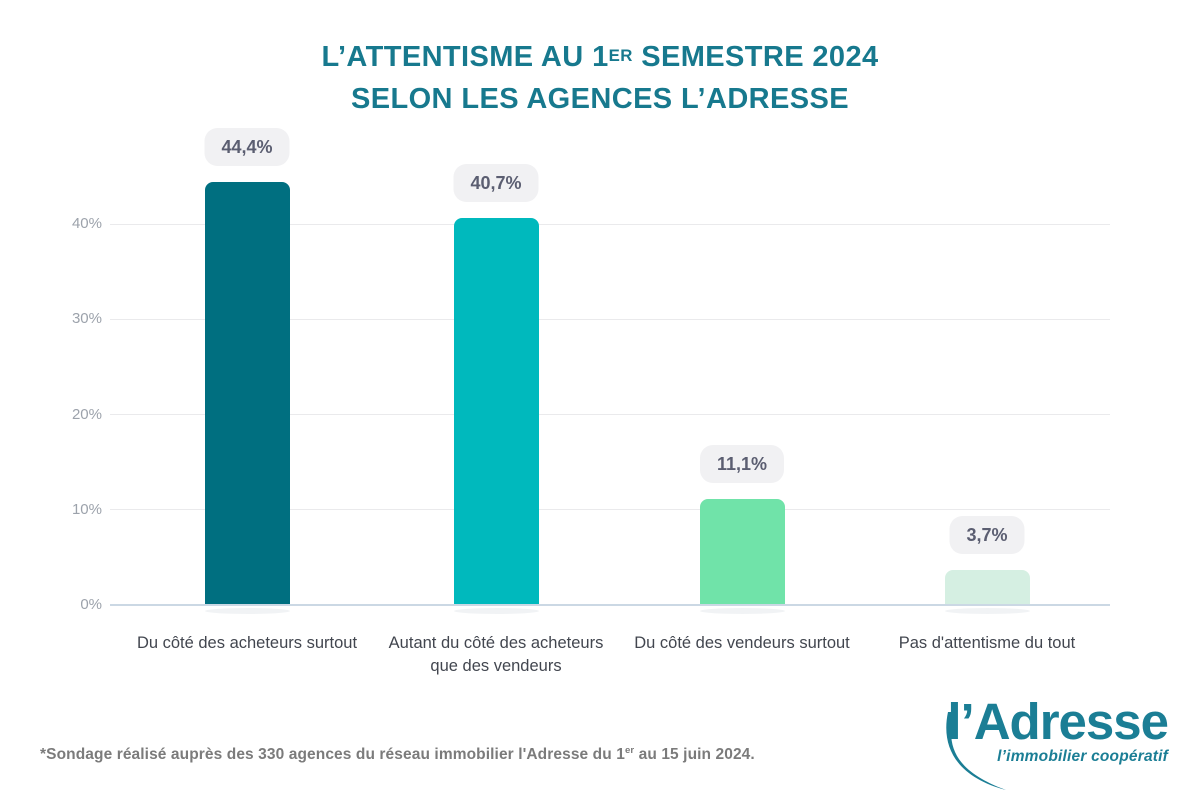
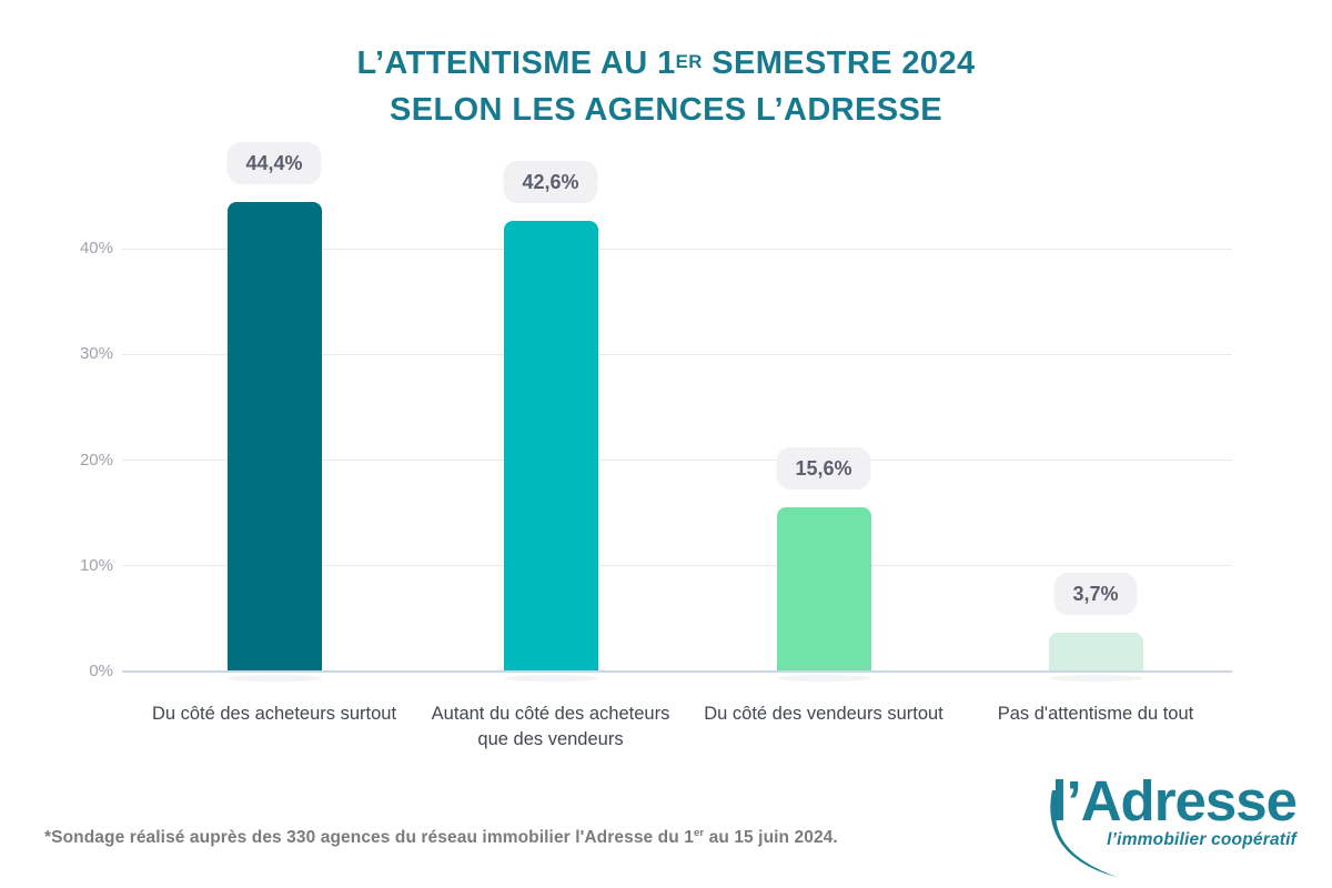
Autant du côté des acheteurs que des vendeurs: 40,7% -> 42,6%
Du côté des vendeurs surtout: 11,1% -> 15,6%
